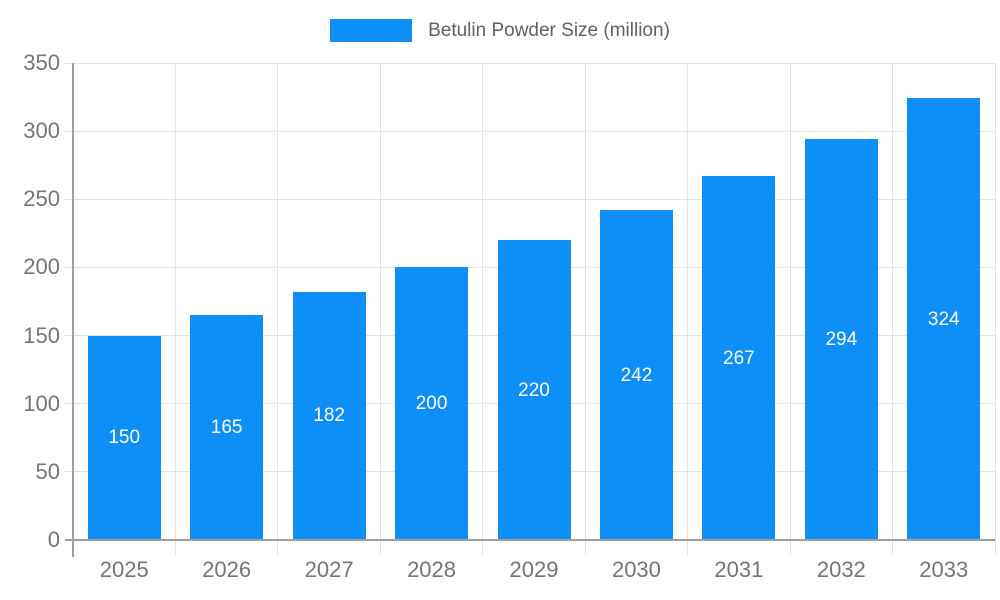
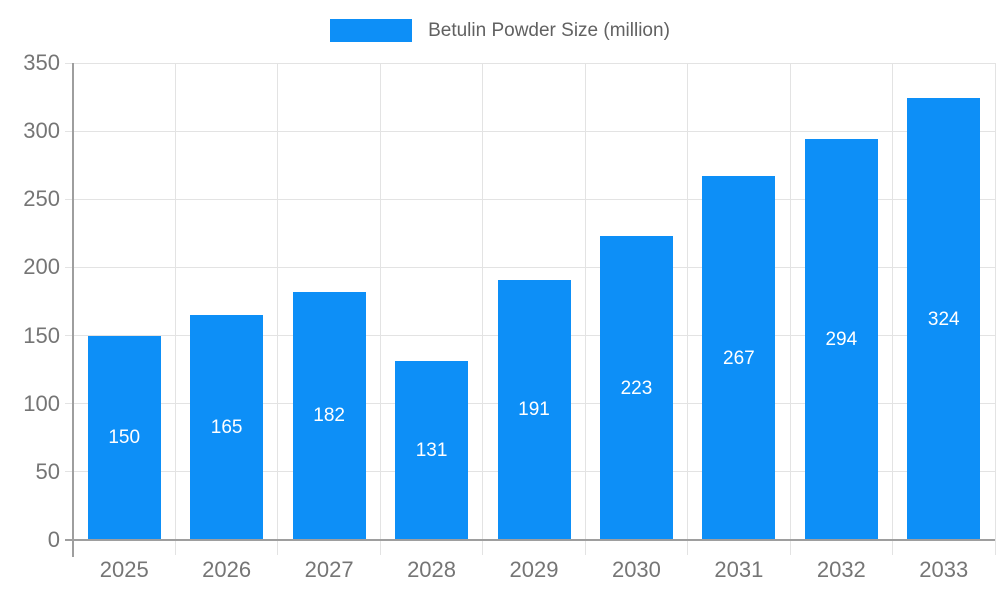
2028: 200 -> 131
2029: 220 -> 191
2030: 242 -> 223
